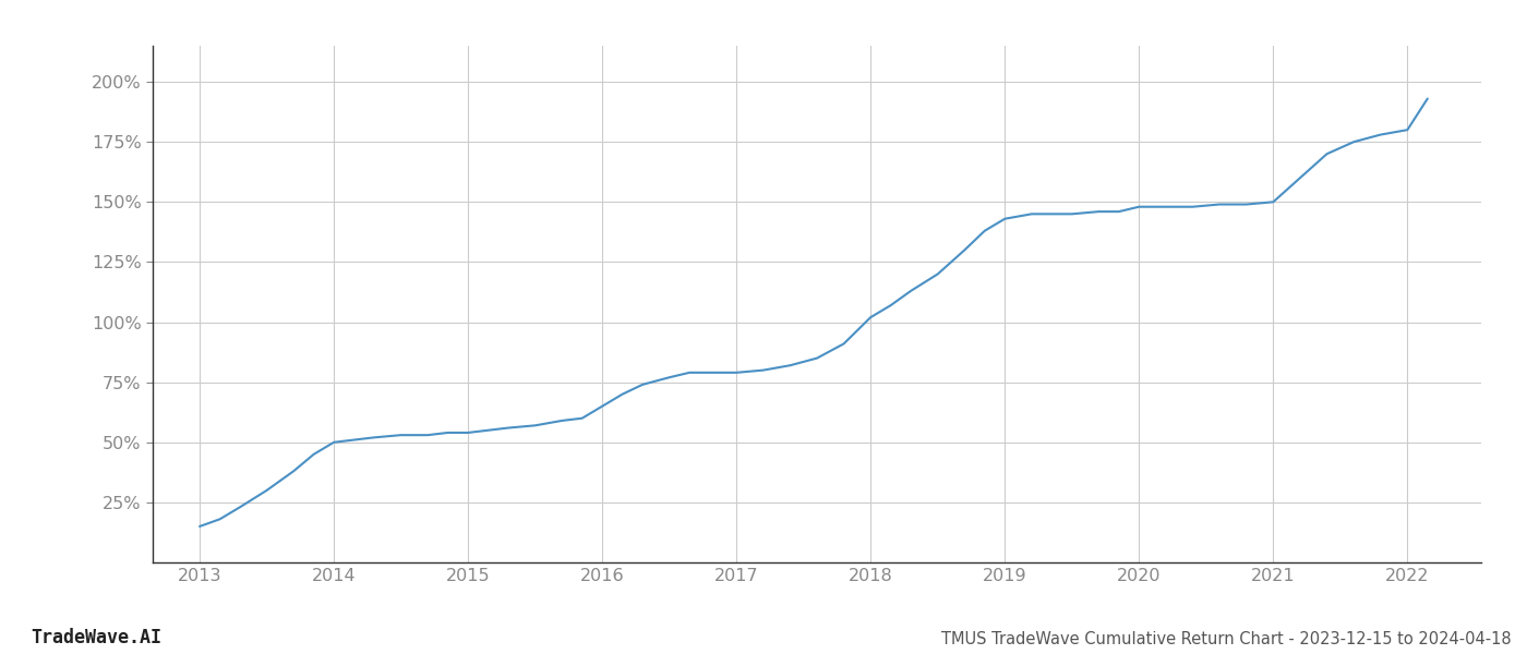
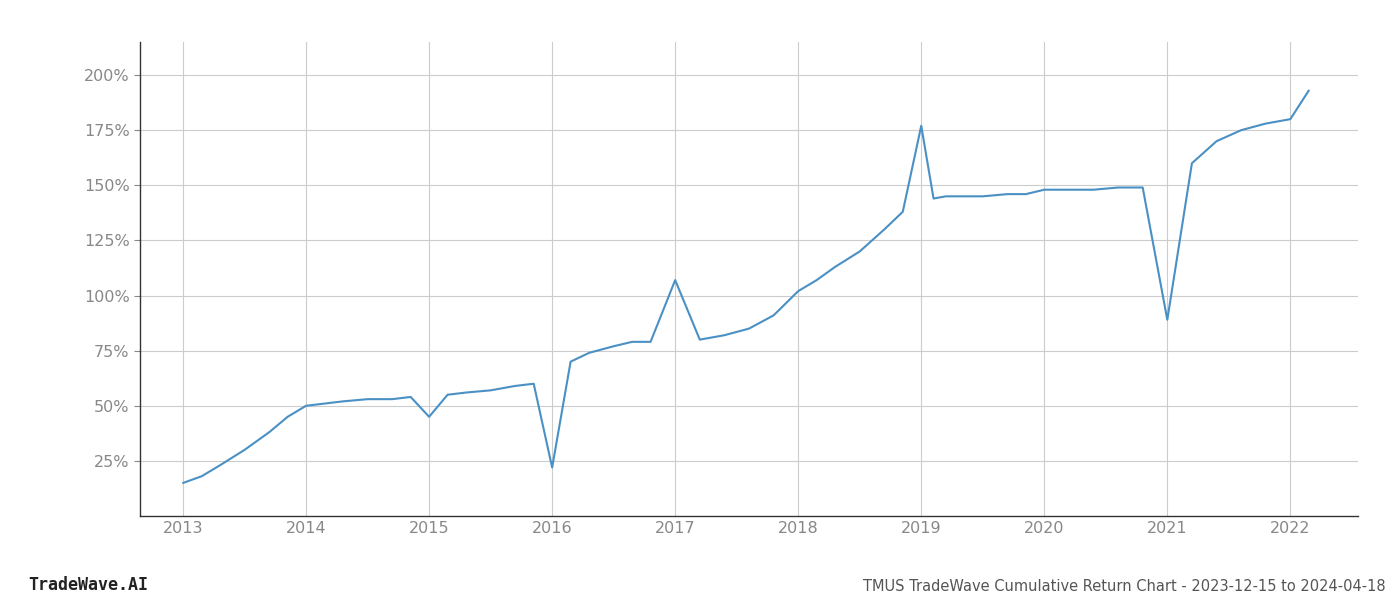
2015: 54% -> 45%
2016: 65% -> 22%
2017: 79% -> 107%
2019: 143% -> 177%
2021: 150% -> 89%
